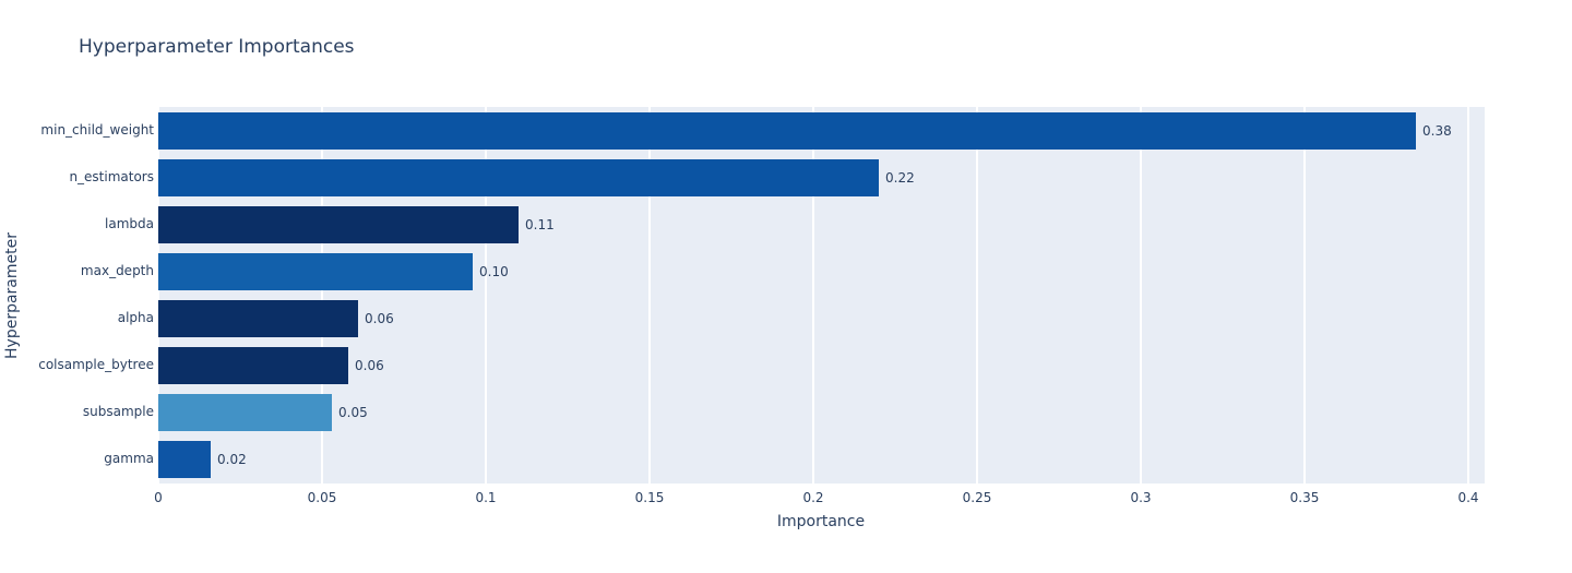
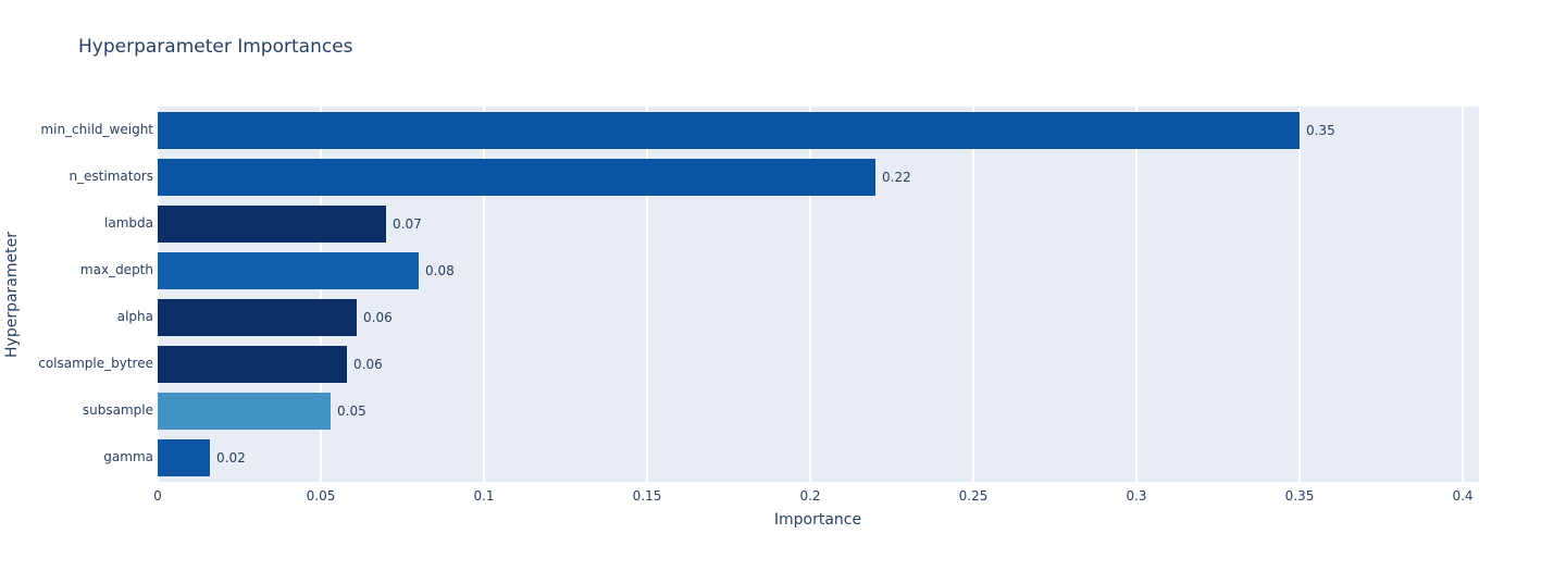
min_child_weight: 0.38 -> 0.35
lambda: 0.11 -> 0.07
max_depth: 0.10 -> 0.08
